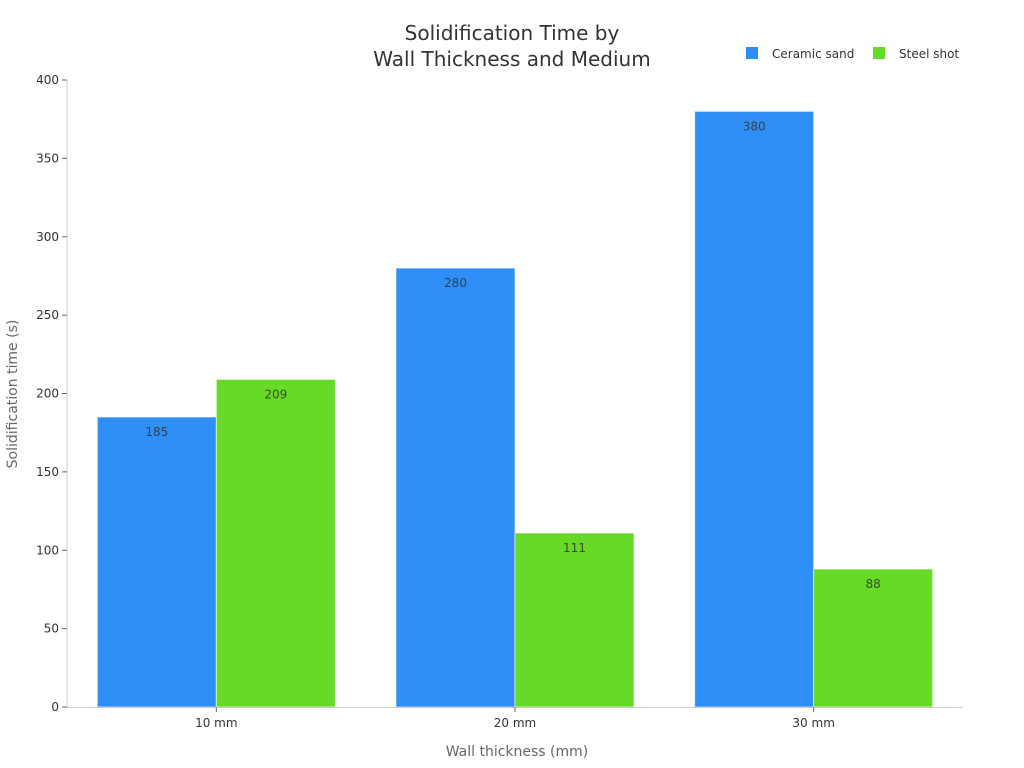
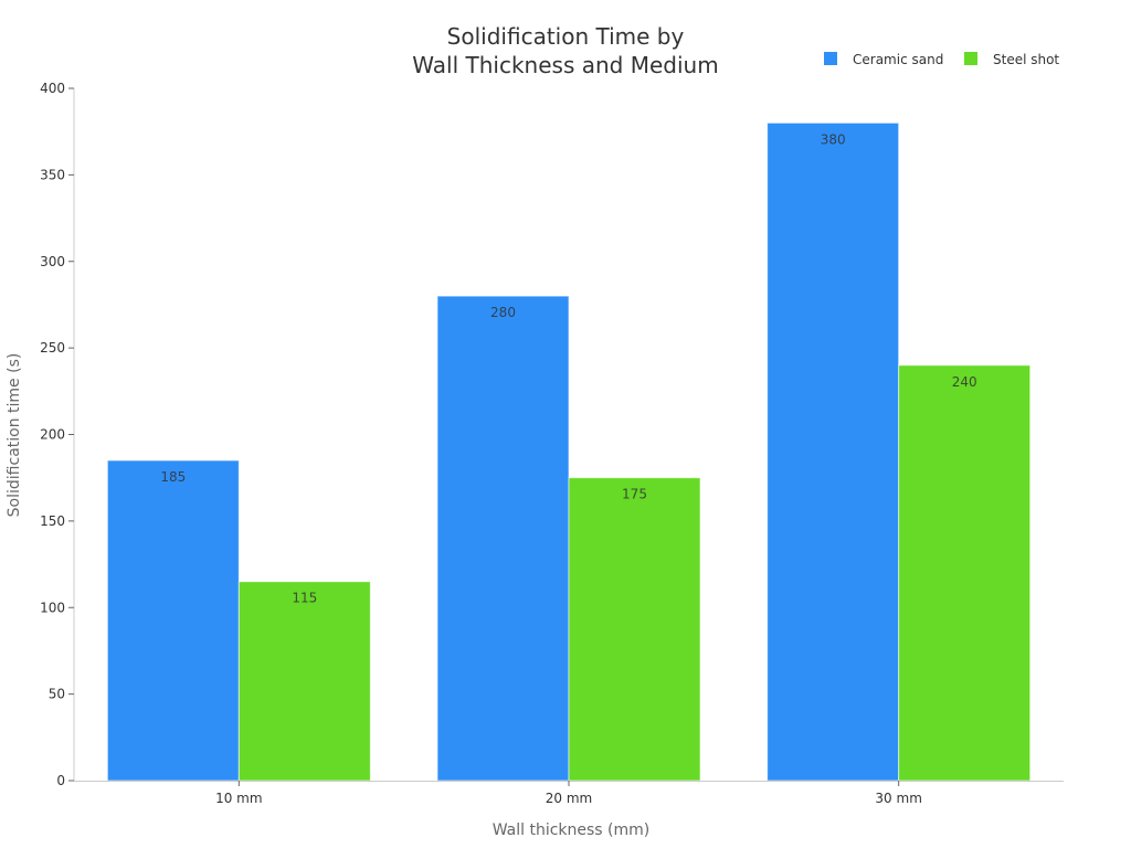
Steel shot/10 mm: 209 -> 115
Steel shot/20 mm: 111 -> 175
Steel shot/30 mm: 88 -> 240
